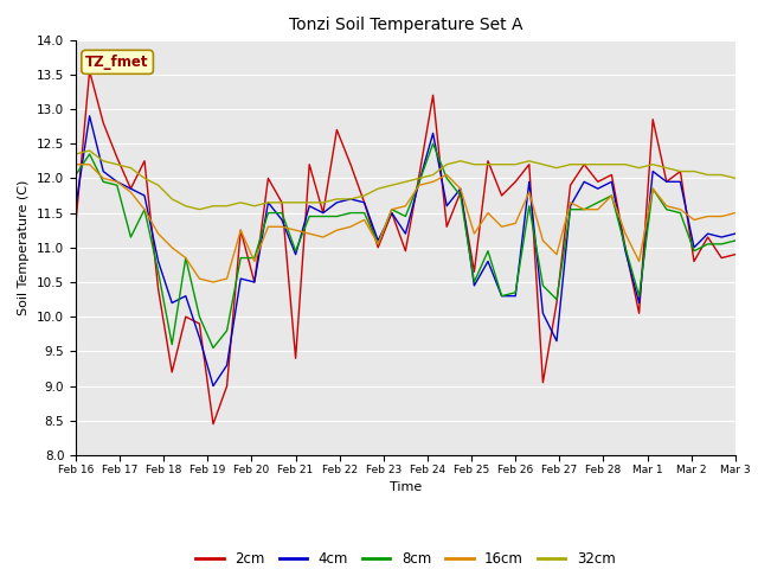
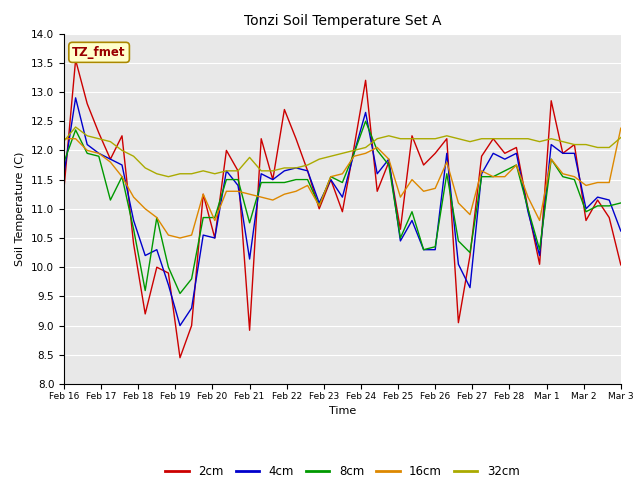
8cm/Feb 16: 12.05 -> 11.80
32cm/Feb 16: 12.35 -> 12.16
2cm/Feb 21: 9.40 -> 8.92
4cm/Feb 21: 10.90 -> 10.14
8cm/Feb 21: 10.95 -> 10.76
32cm/Feb 21: 11.65 -> 11.88
2cm/Mar 3: 10.90 -> 10.04
4cm/Mar 3: 11.20 -> 10.62
16cm/Mar 3: 11.50 -> 12.38
32cm/Mar 3: 12.00 -> 12.22
